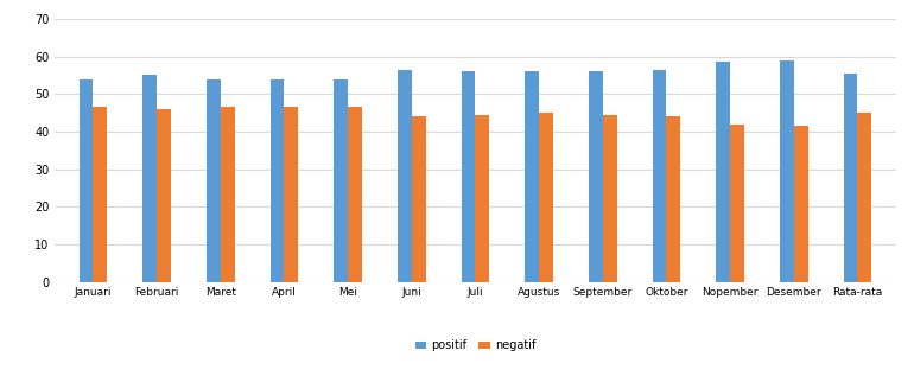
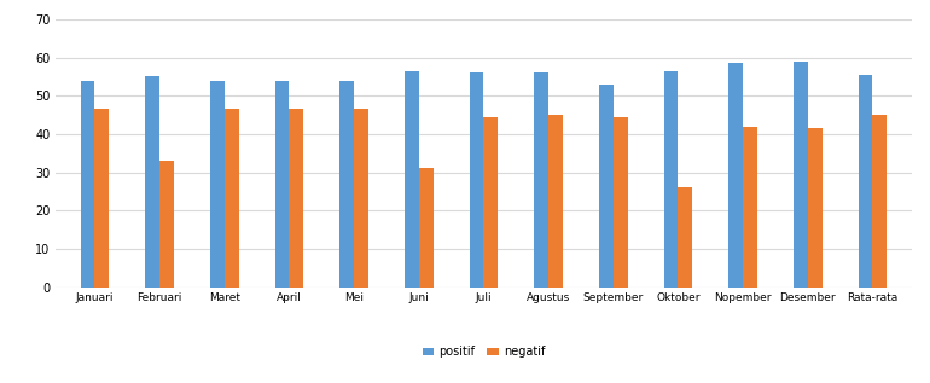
negatif/Februari: 46.0 -> 33.0
negatif/Juni: 44.0 -> 31.0
positif/September: 56.0 -> 53.0
negatif/Oktober: 44.0 -> 26.0
